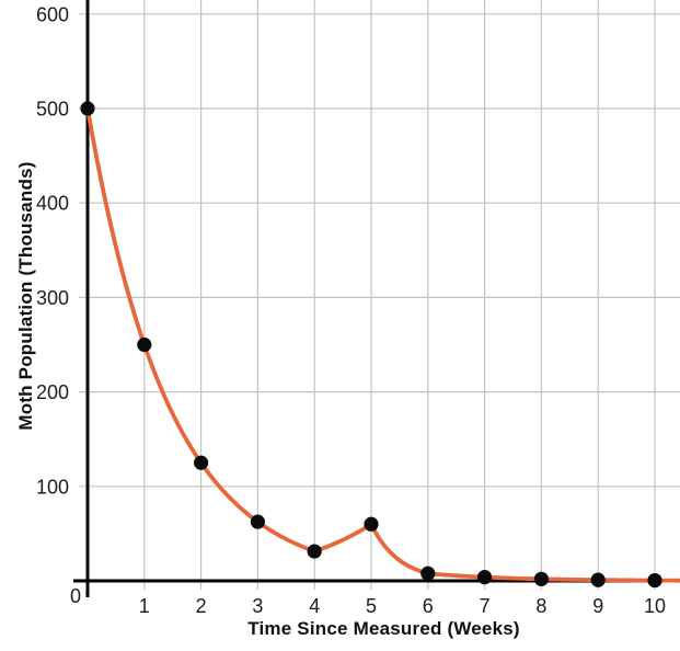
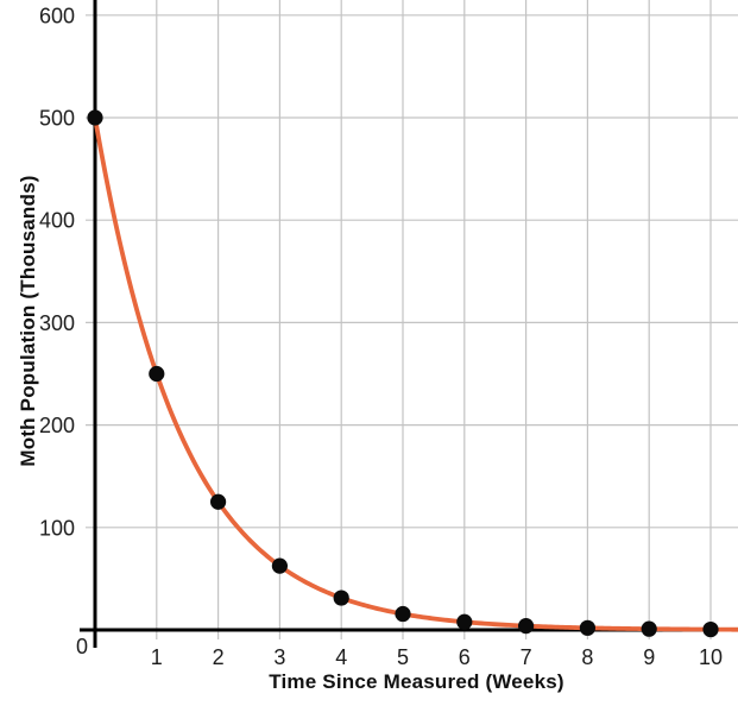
5: 60 -> 20
